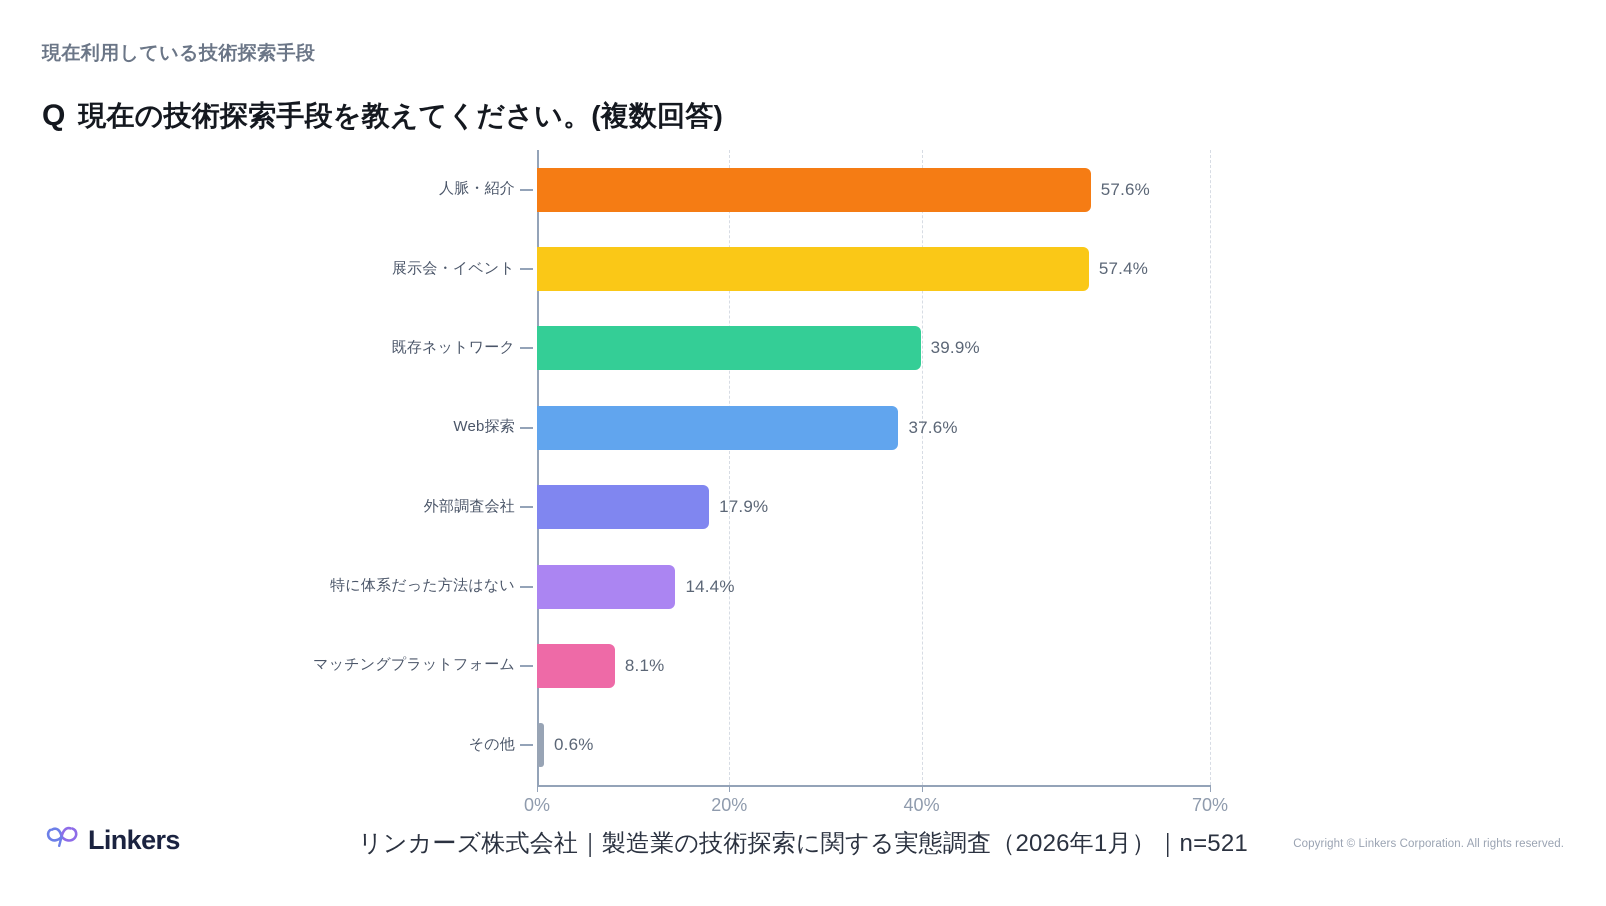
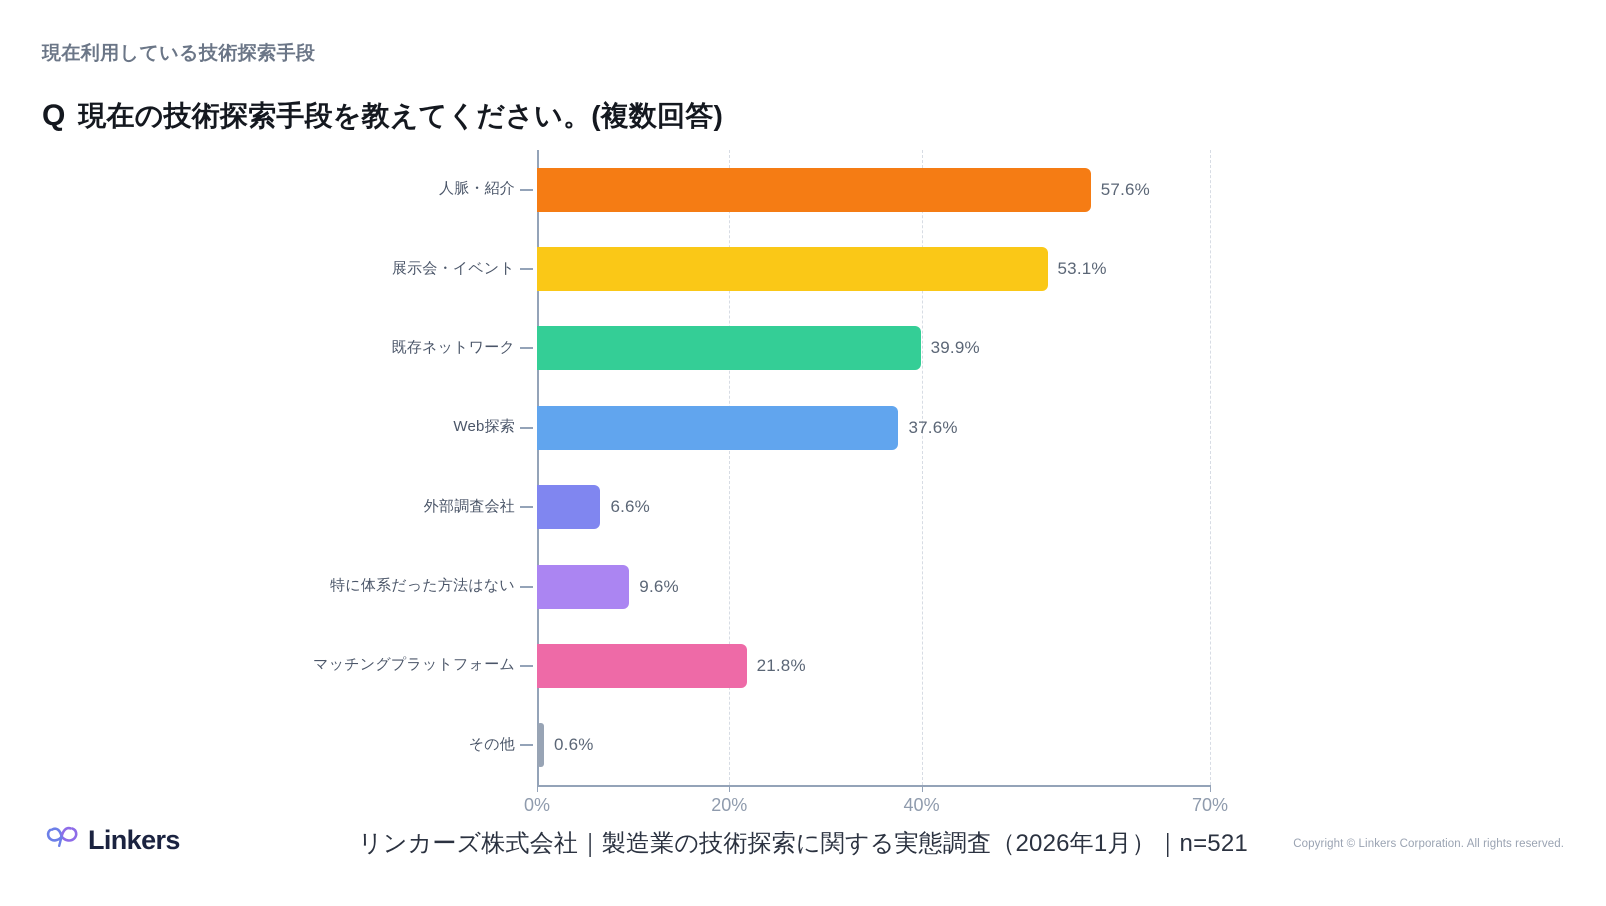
展示会・イベント: 57.4% -> 53.1%
外部調査会社: 17.9% -> 6.6%
特に体系だった方法はない: 14.4% -> 9.6%
マッチングプラットフォーム: 8.1% -> 21.8%
